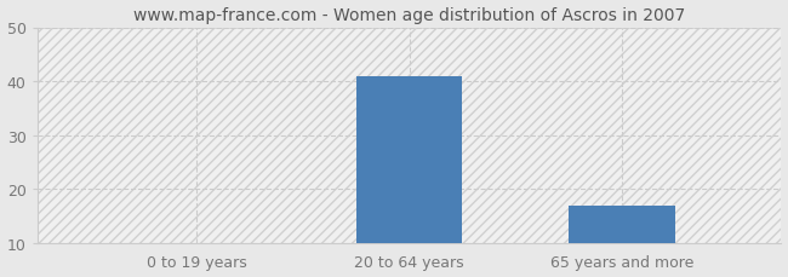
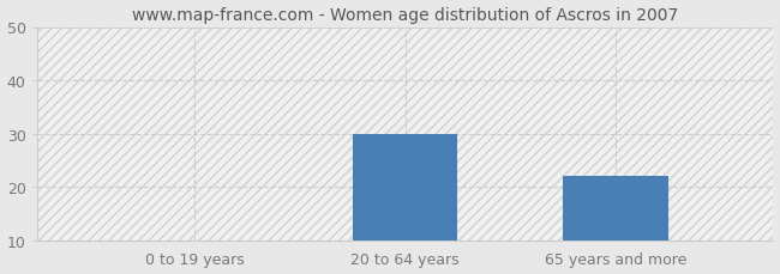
20 to 64 years: 41 -> 30
65 years and more: 17 -> 22
